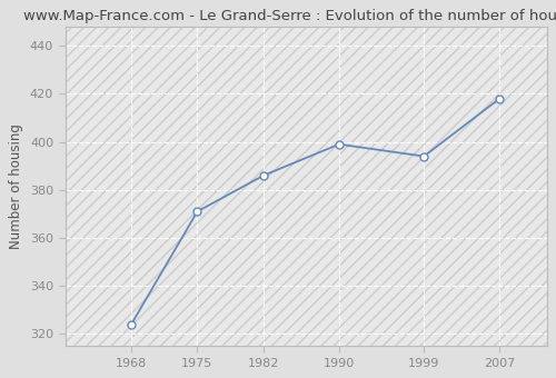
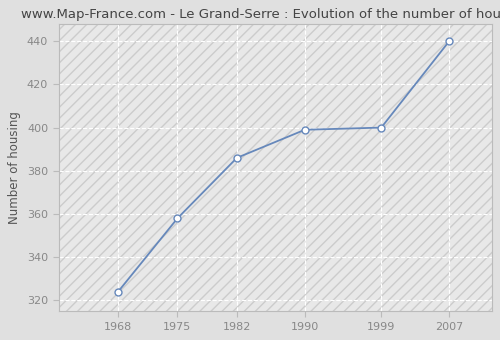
1975: 371 -> 358
1999: 394 -> 400
2007: 418 -> 440
